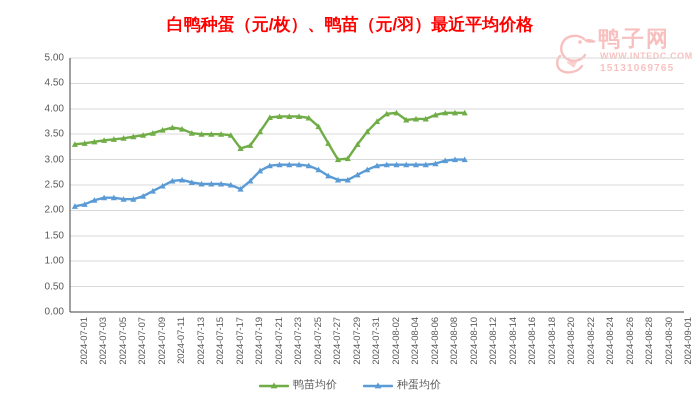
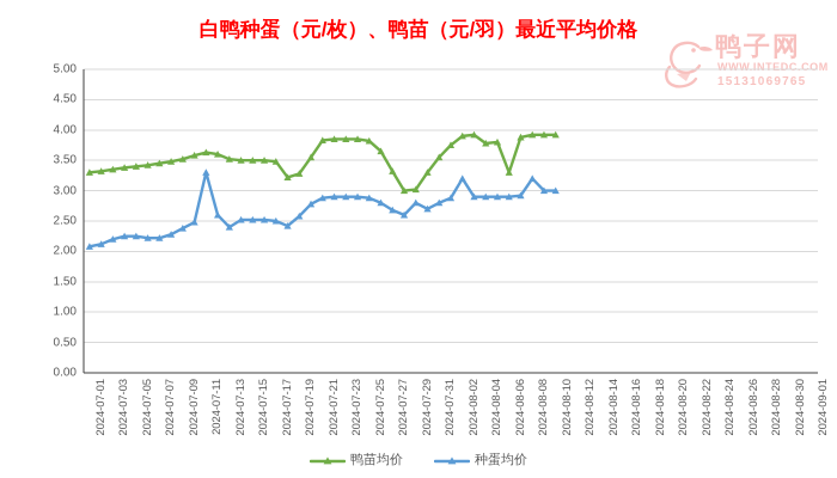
种蛋均价/2024-07-11: 2.6 -> 3.3
种蛋均价/2024-07-13: 2.5 -> 2.4
种蛋均价/2024-07-29: 2.6 -> 2.8
种蛋均价/2024-08-02: 2.9 -> 3.2
鸭苗均价/2024-08-06: 3.8 -> 3.3
种蛋均价/2024-08-08: 3.0 -> 3.2
